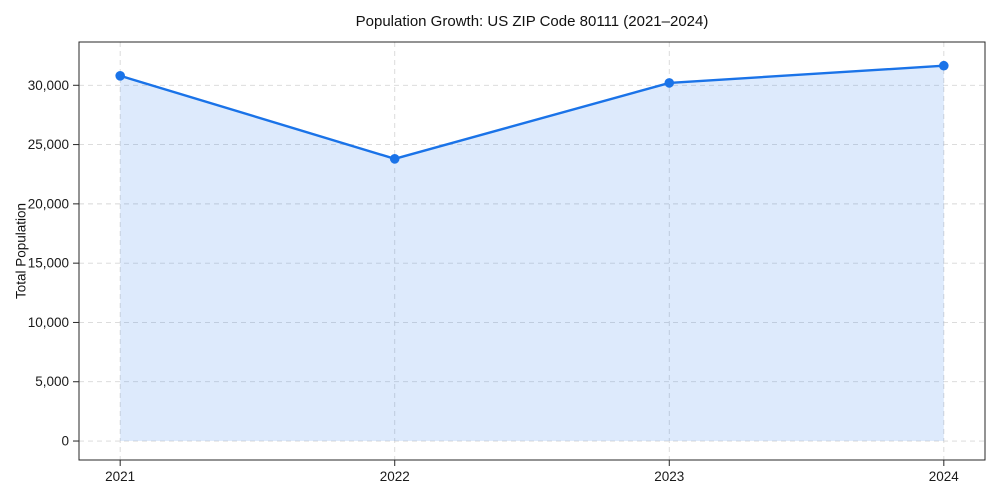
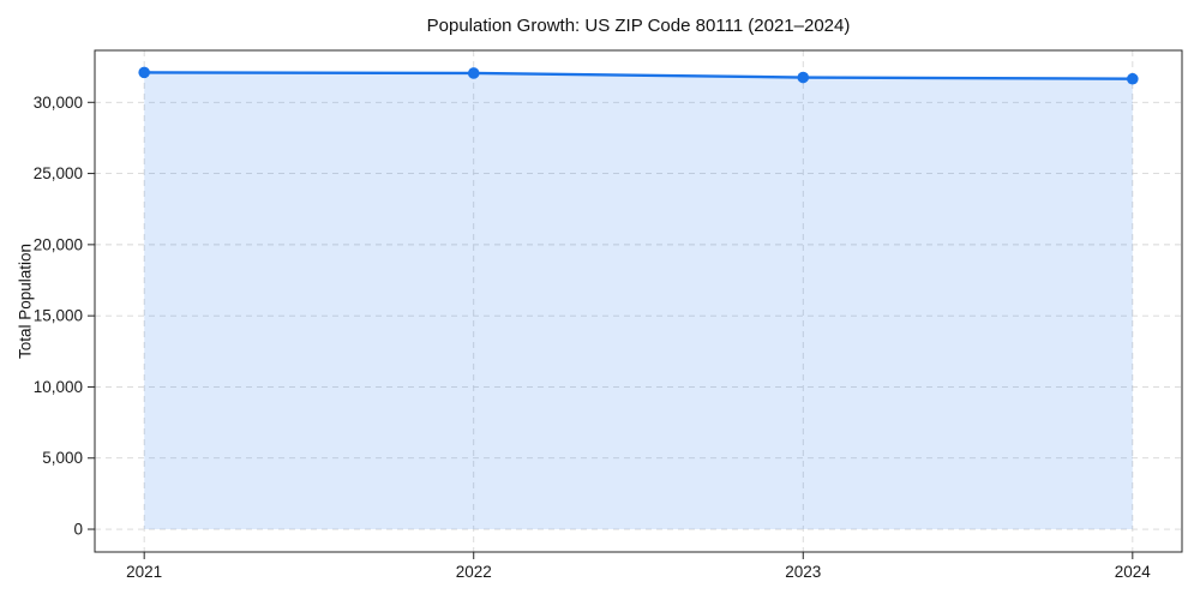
2021: 30800 -> 32100
2022: 23800 -> 32000
2023: 30200 -> 31800
